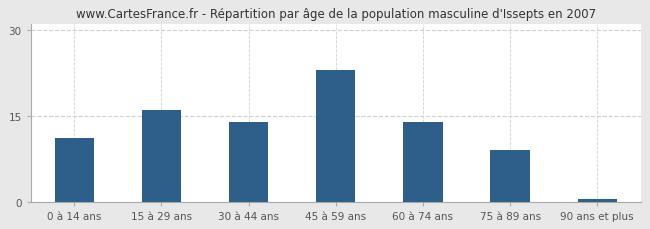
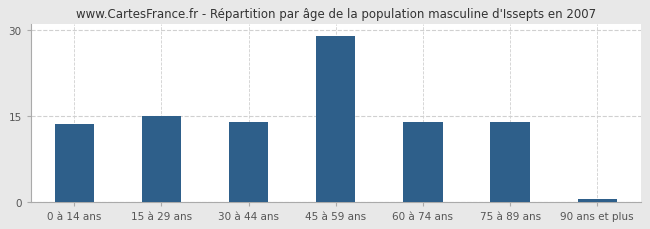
0 à 14 ans: 11.2 -> 13.5
15 à 29 ans: 16.0 -> 15.0
45 à 59 ans: 23.0 -> 29.0
75 à 89 ans: 9.0 -> 14.0
